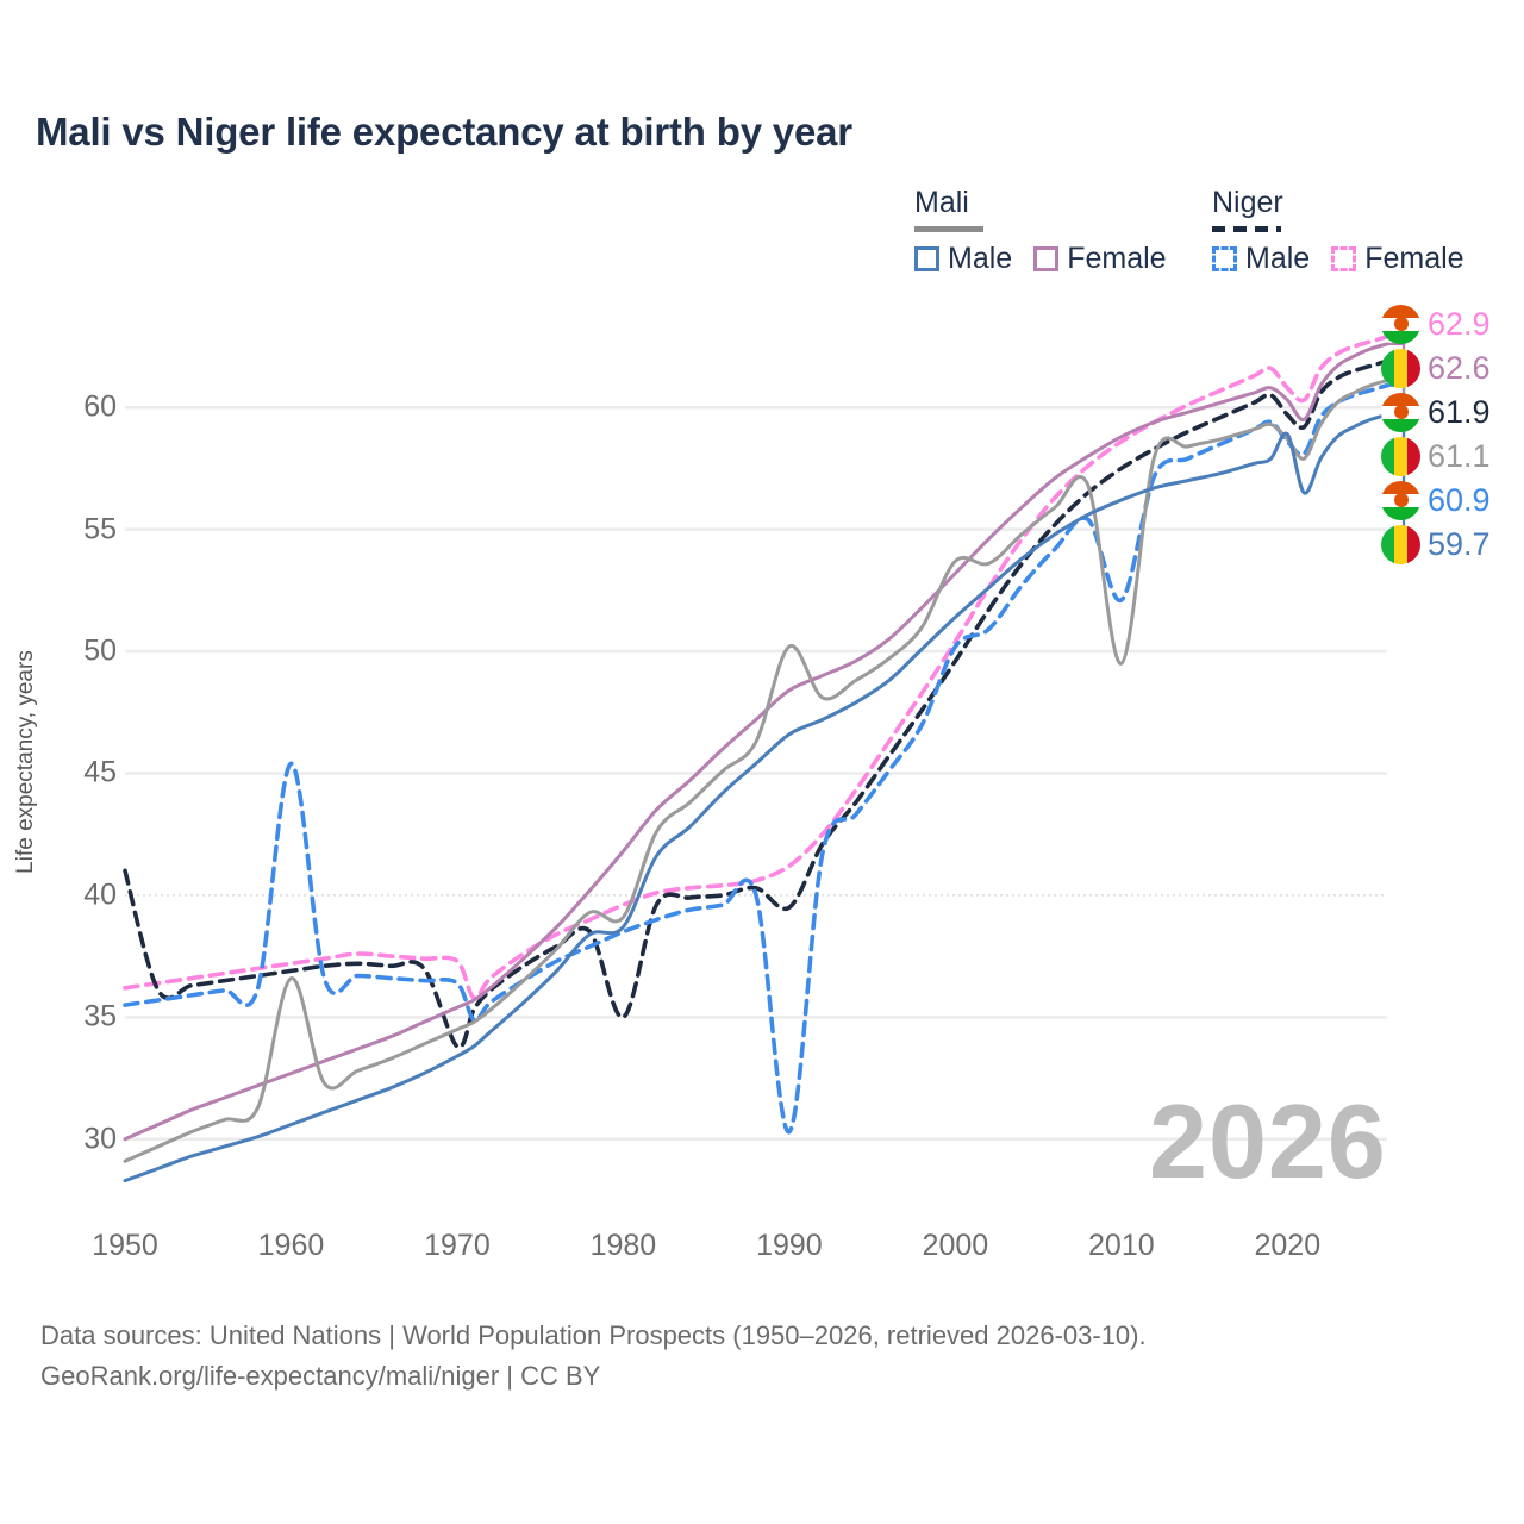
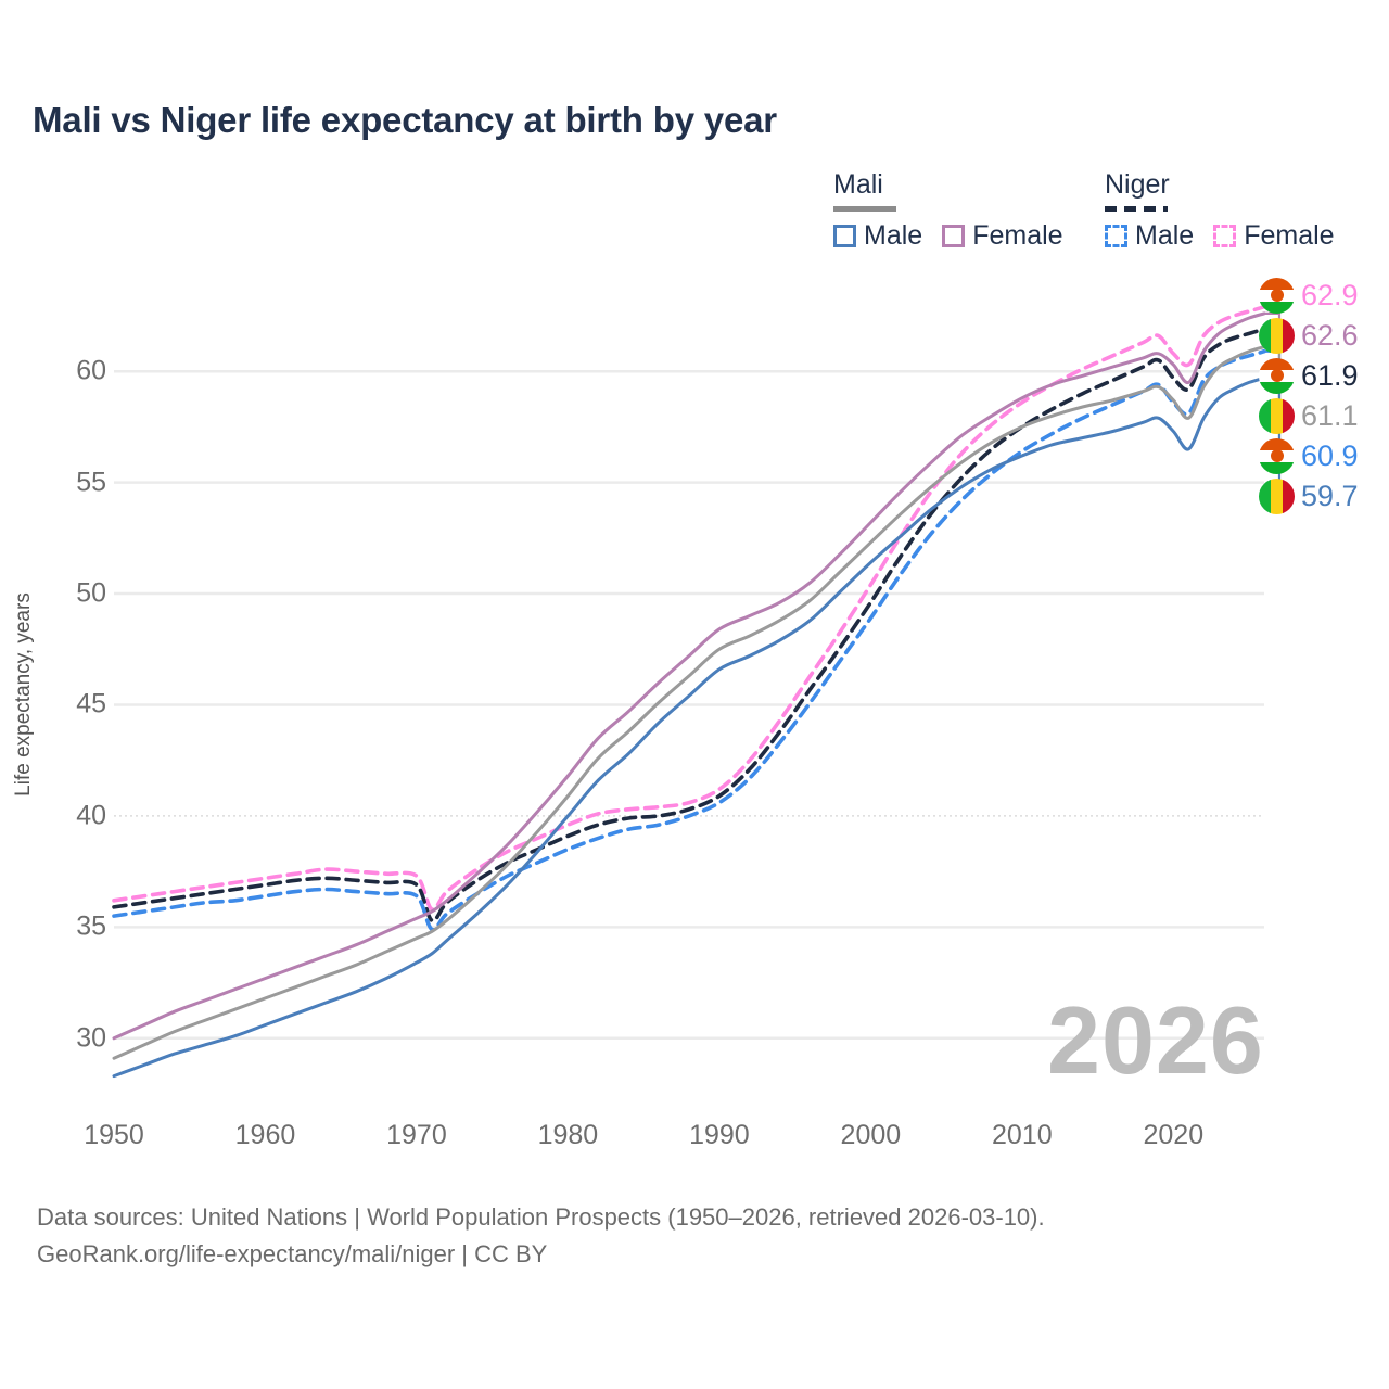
Niger/1950: 41.0 -> 35.9
Niger Male/1960: 45.4 -> 36.4
Mali/1960: 36.6 -> 31.8
Niger/1970: 33.8 -> 36.9
Niger/1980: 35.0 -> 39.1
Mali/1980: 39.1 -> 40.9
Mali Male/1980: 38.7 -> 40.0
Niger/1990: 39.5 -> 40.9
Niger Male/1990: 30.3 -> 40.6
Mali/1990: 50.2 -> 47.5
Niger Male/2000: 50.2 -> 48.9
Mali/2000: 53.7 -> 52.3
Niger Male/2010: 52.1 -> 56.4
Mali/2010: 49.5 -> 57.5
Mali Male/2020: 58.9 -> 57.3
